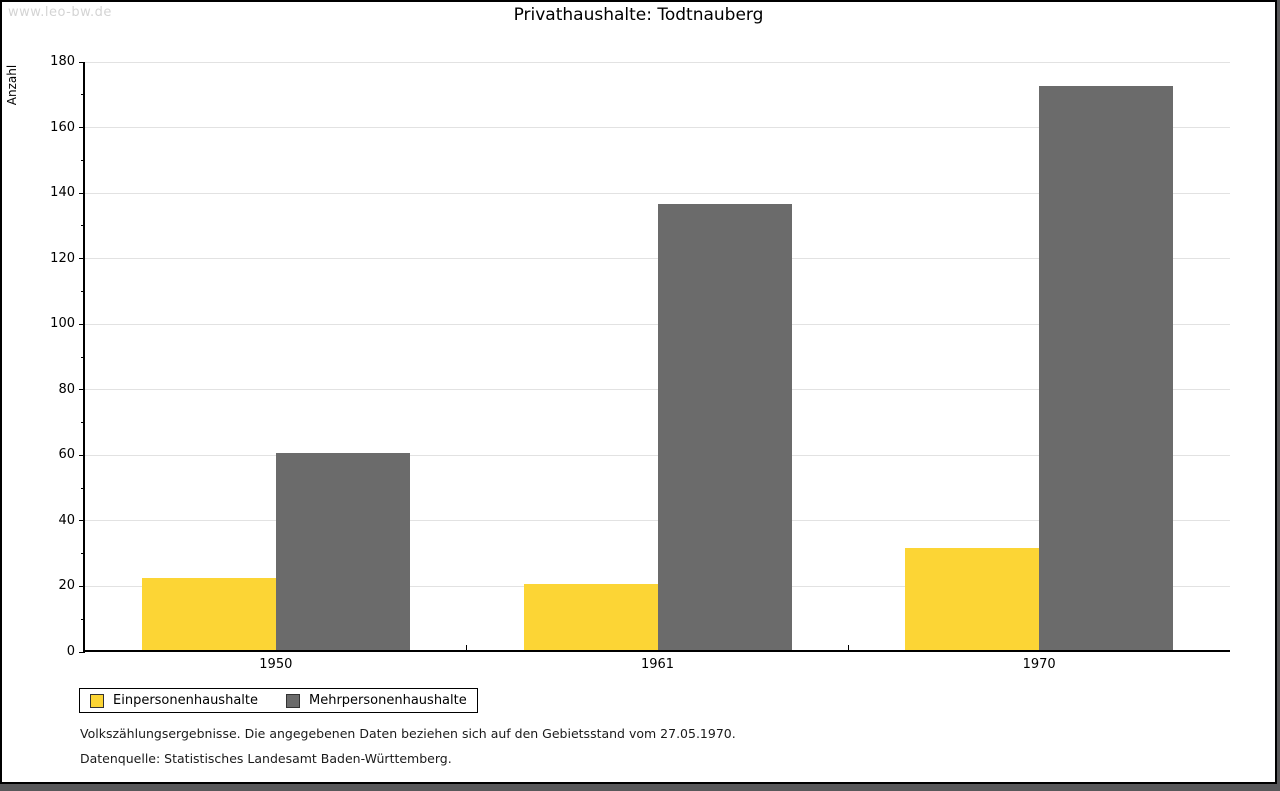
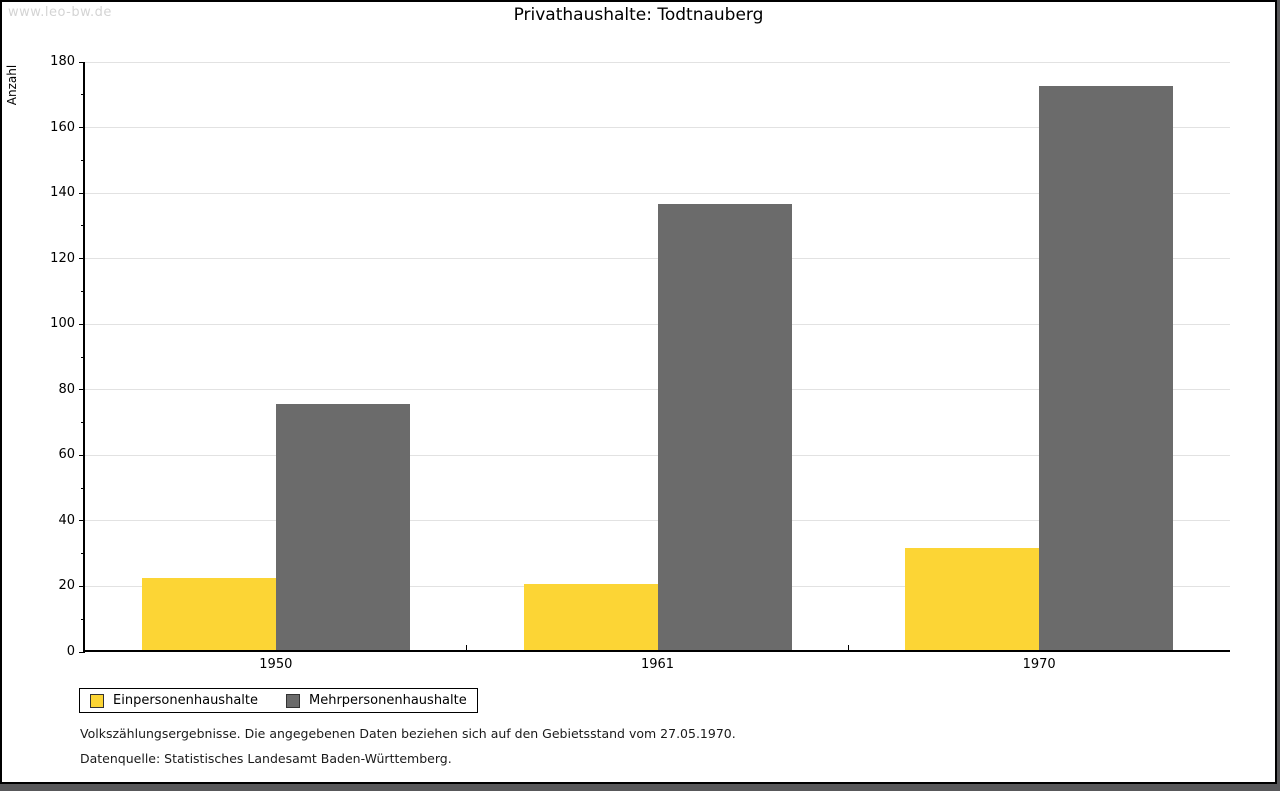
Mehrpersonenhaushalte/1950: 60 -> 75
